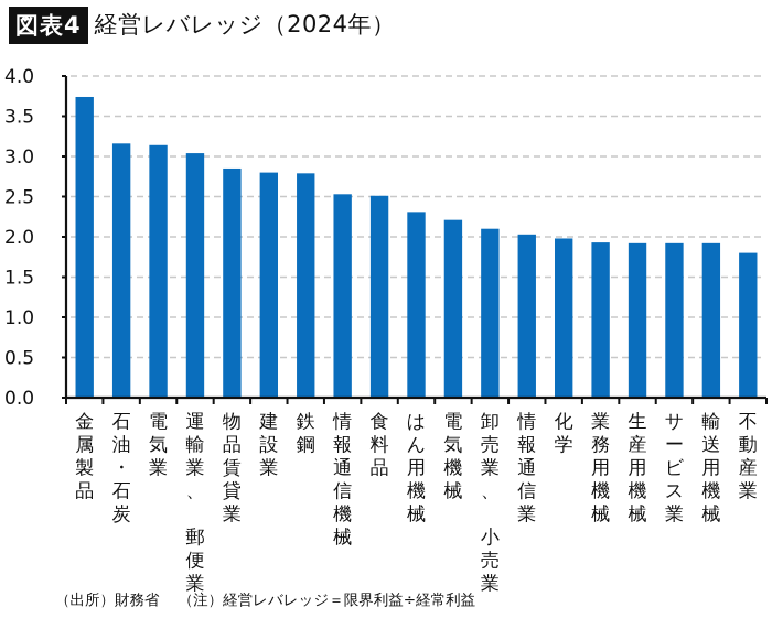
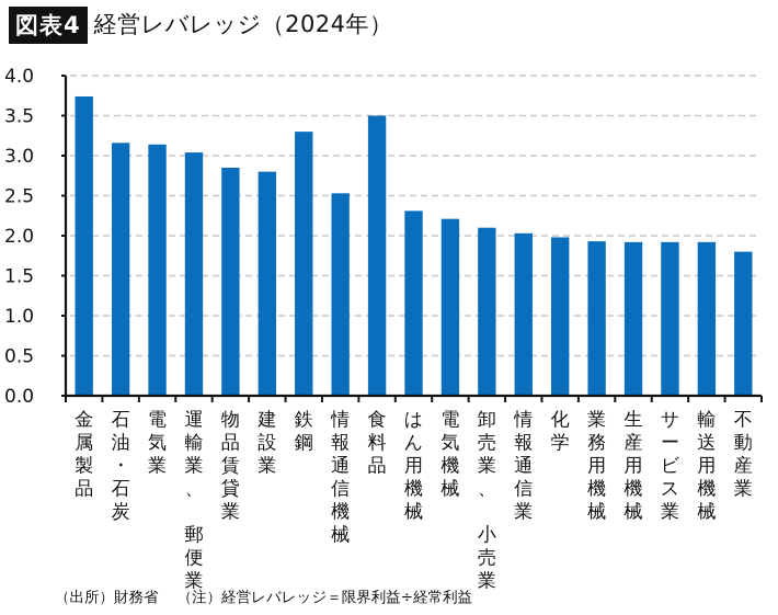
鉄鋼: 2.8 -> 3.3
食料品: 2.5 -> 3.5
